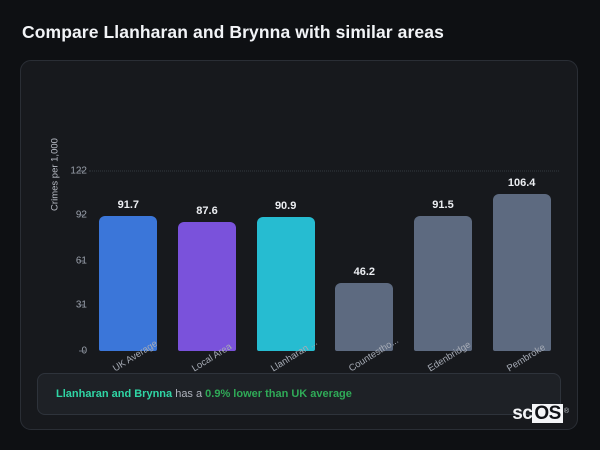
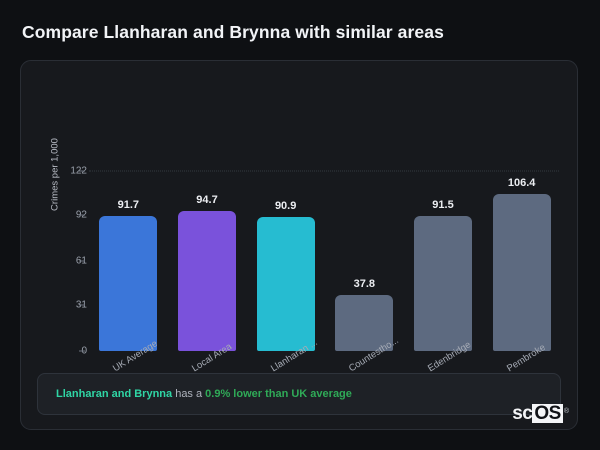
Local Area: 87.6 -> 94.7
Countestho...: 46.2 -> 37.8
